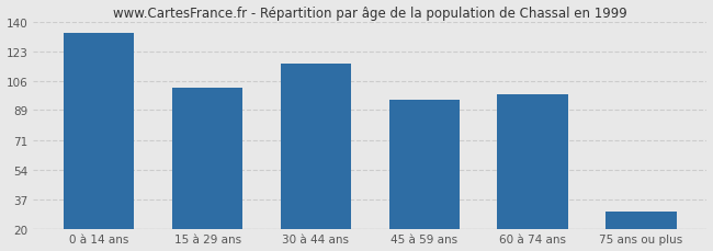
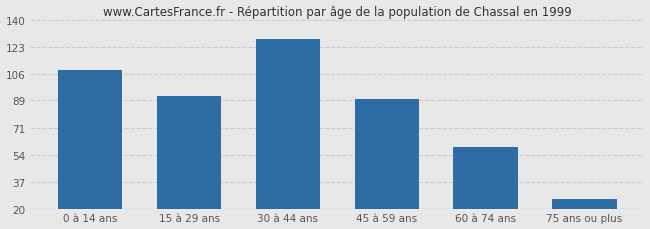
0 à 14 ans: 134 -> 108
15 à 29 ans: 102 -> 92
30 à 44 ans: 116 -> 128
45 à 59 ans: 95 -> 90
60 à 74 ans: 98 -> 59
75 ans ou plus: 30 -> 26
